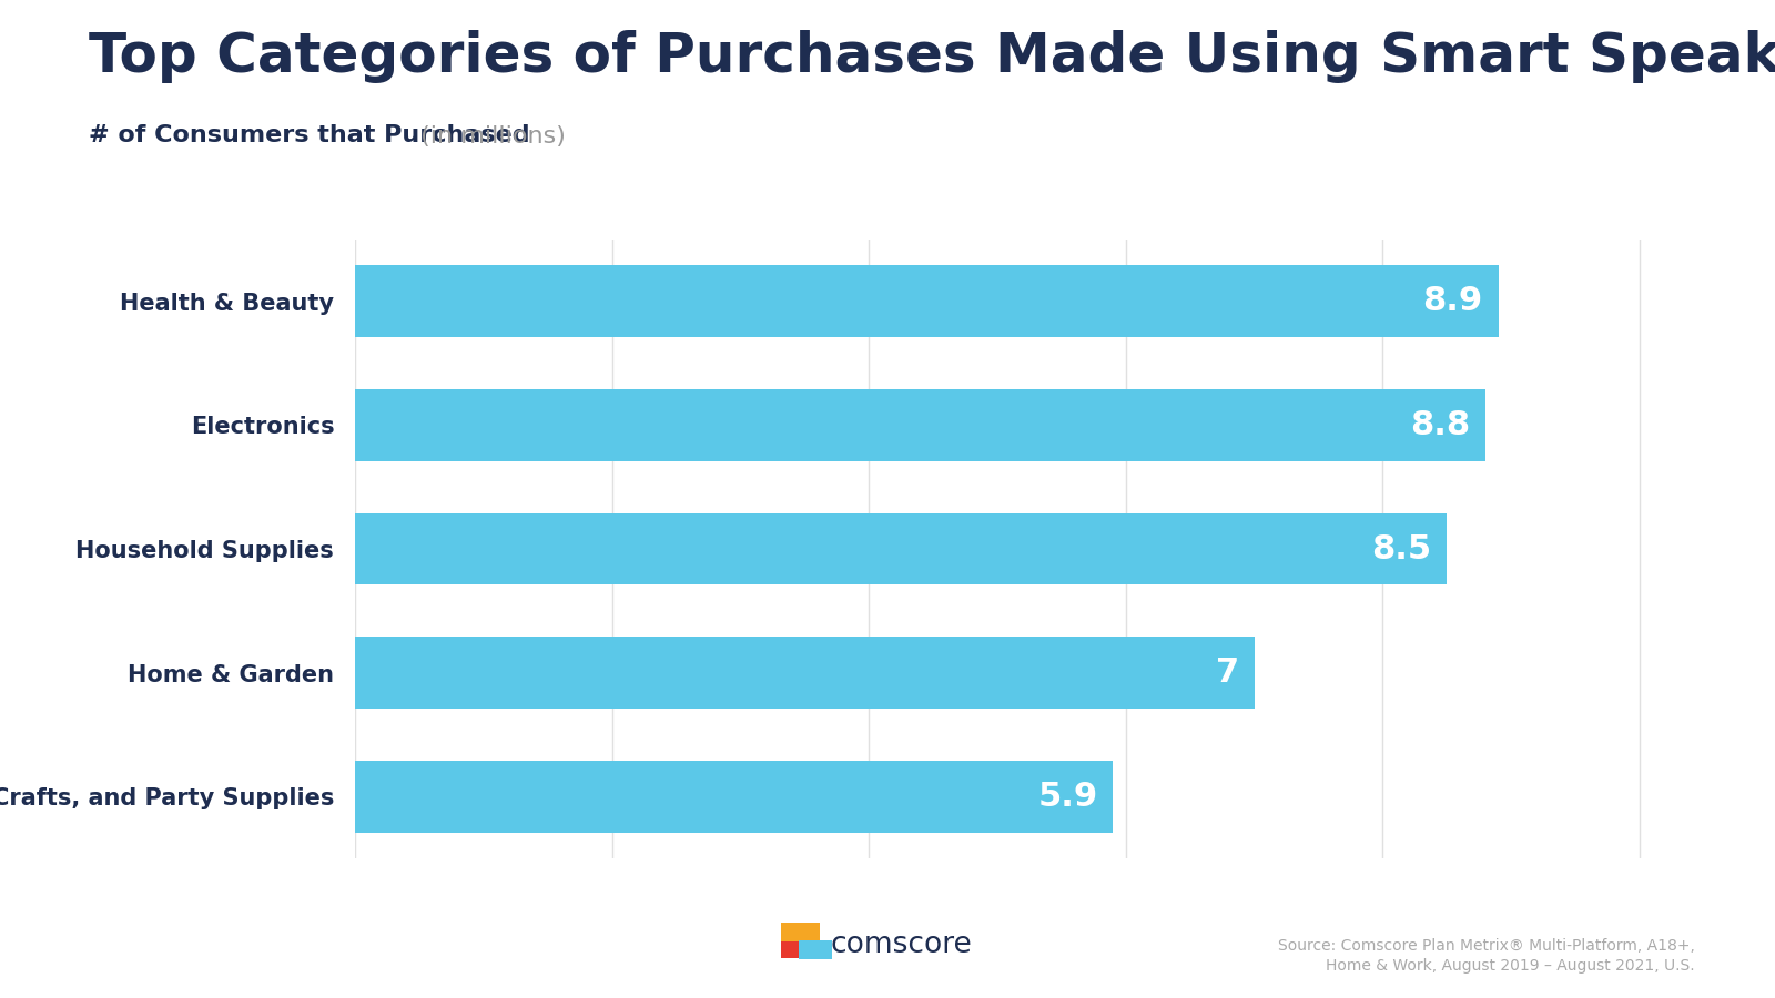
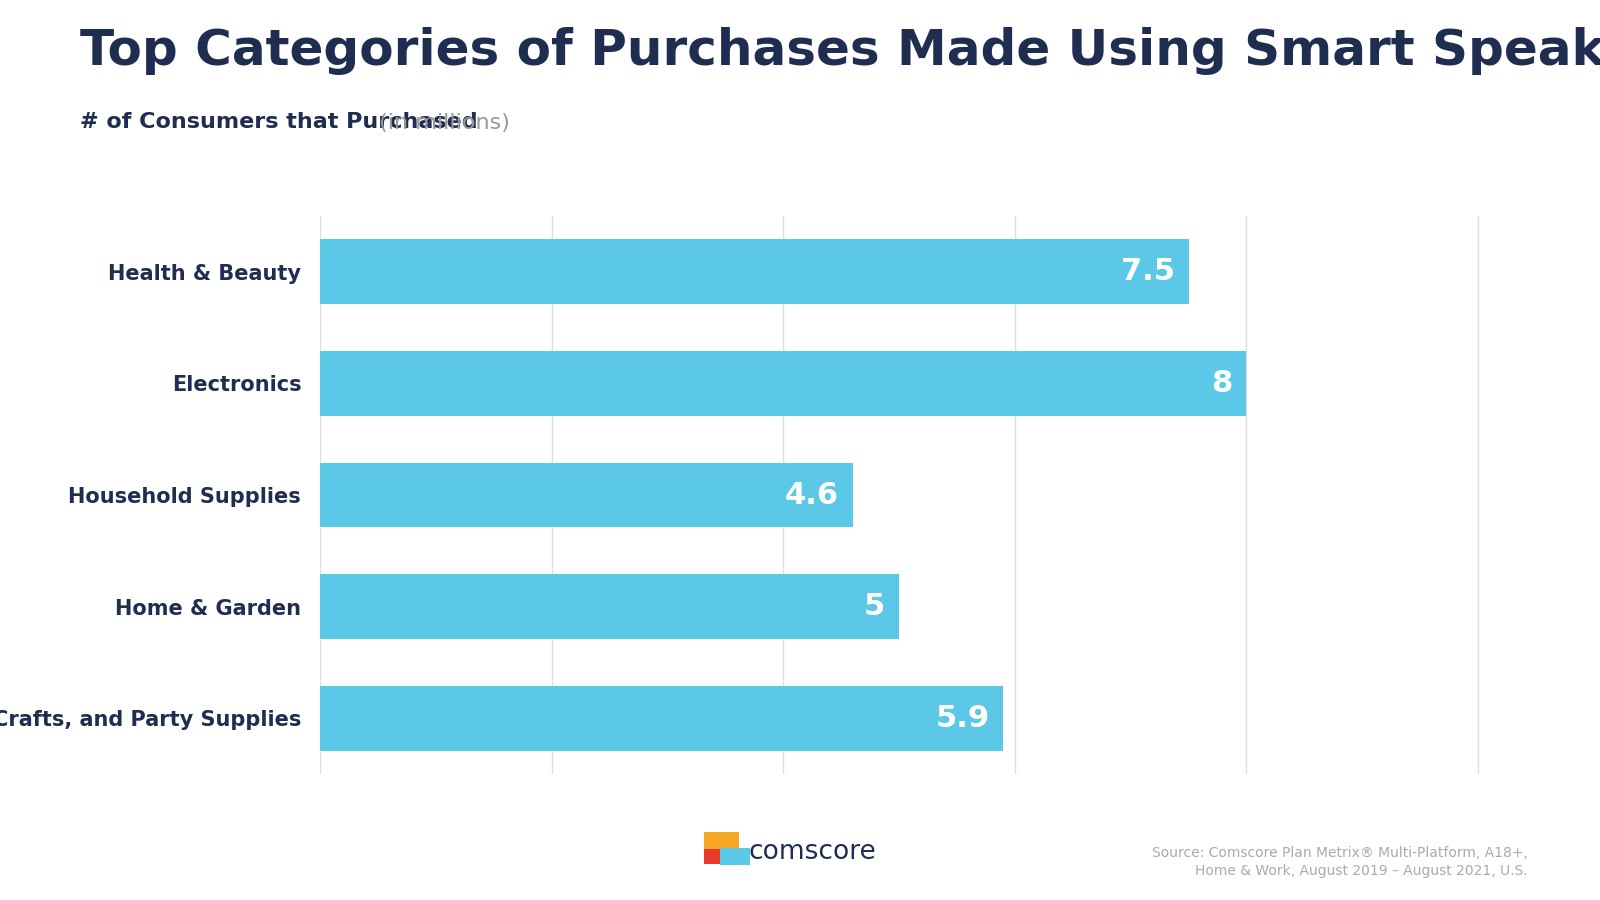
Health & Beauty: 8.9 -> 7.5
Electronics: 8.8 -> 8
Household Supplies: 8.5 -> 4.6
Home & Garden: 7 -> 5
